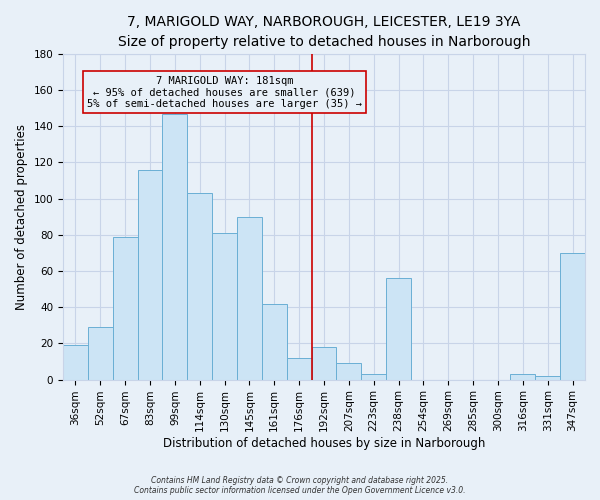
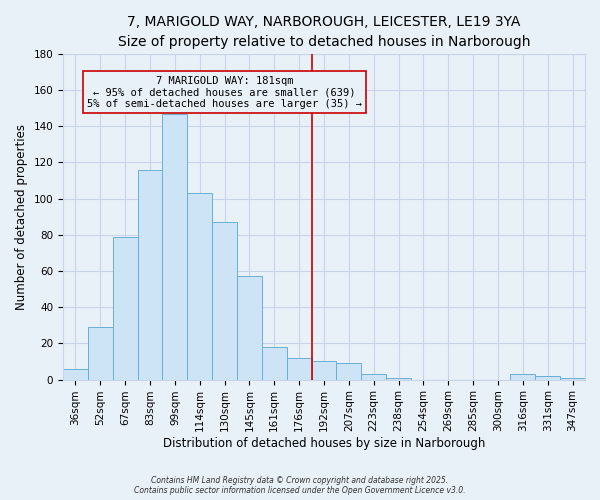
36sqm: 19 -> 6
130sqm: 81 -> 87
145sqm: 90 -> 57
161sqm: 42 -> 18
192sqm: 18 -> 10
238sqm: 56 -> 1
347sqm: 70 -> 1
